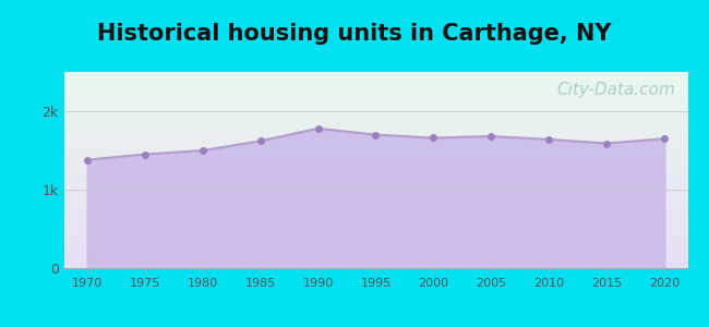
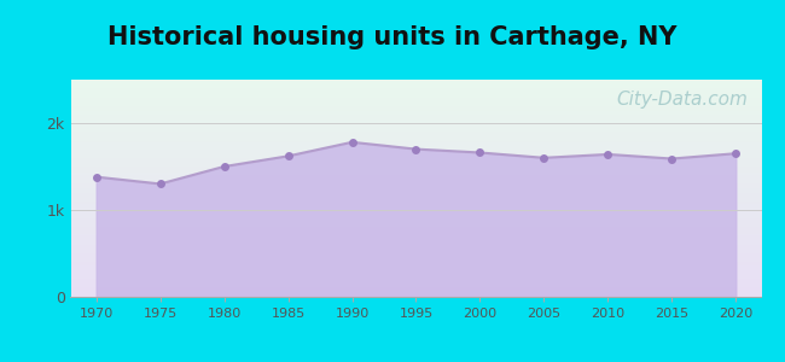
1975: 1.45k -> 1.30k
2005: 1.68k -> 1.60k
